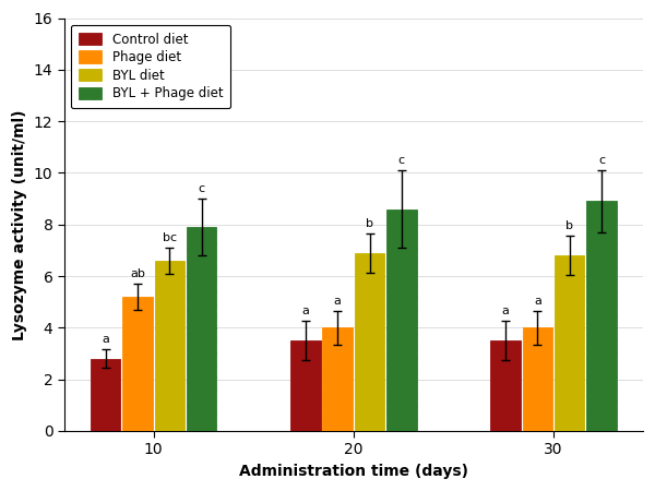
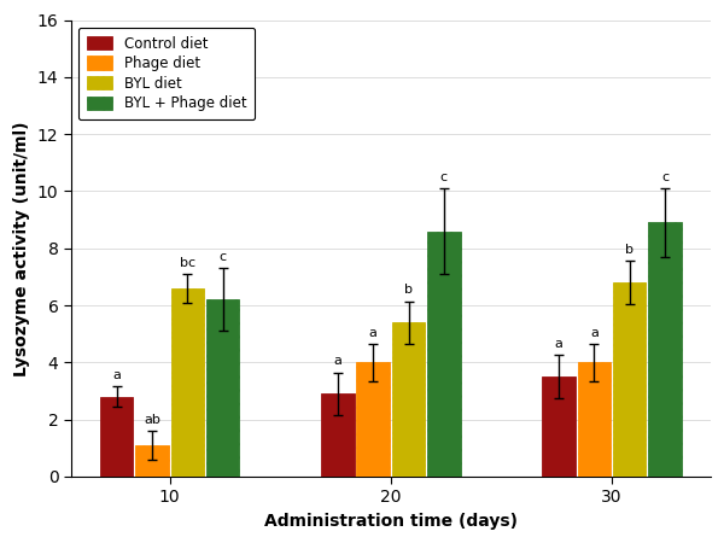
Phage diet/10: 5.2 -> 1.1
BYL + Phage diet/10: 7.9 -> 6.2
Control diet/20: 3.5 -> 2.9
BYL diet/20: 6.9 -> 5.4
